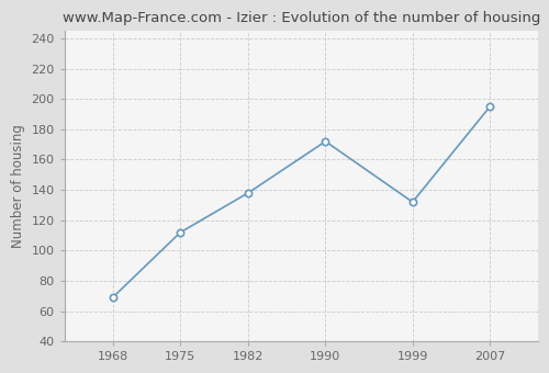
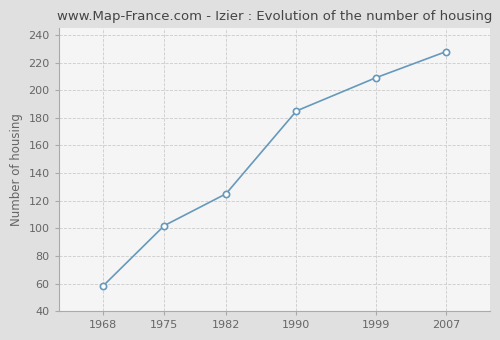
1968: 69 -> 58
1975: 112 -> 102
1982: 138 -> 125
1990: 172 -> 185
1999: 132 -> 209
2007: 195 -> 228
